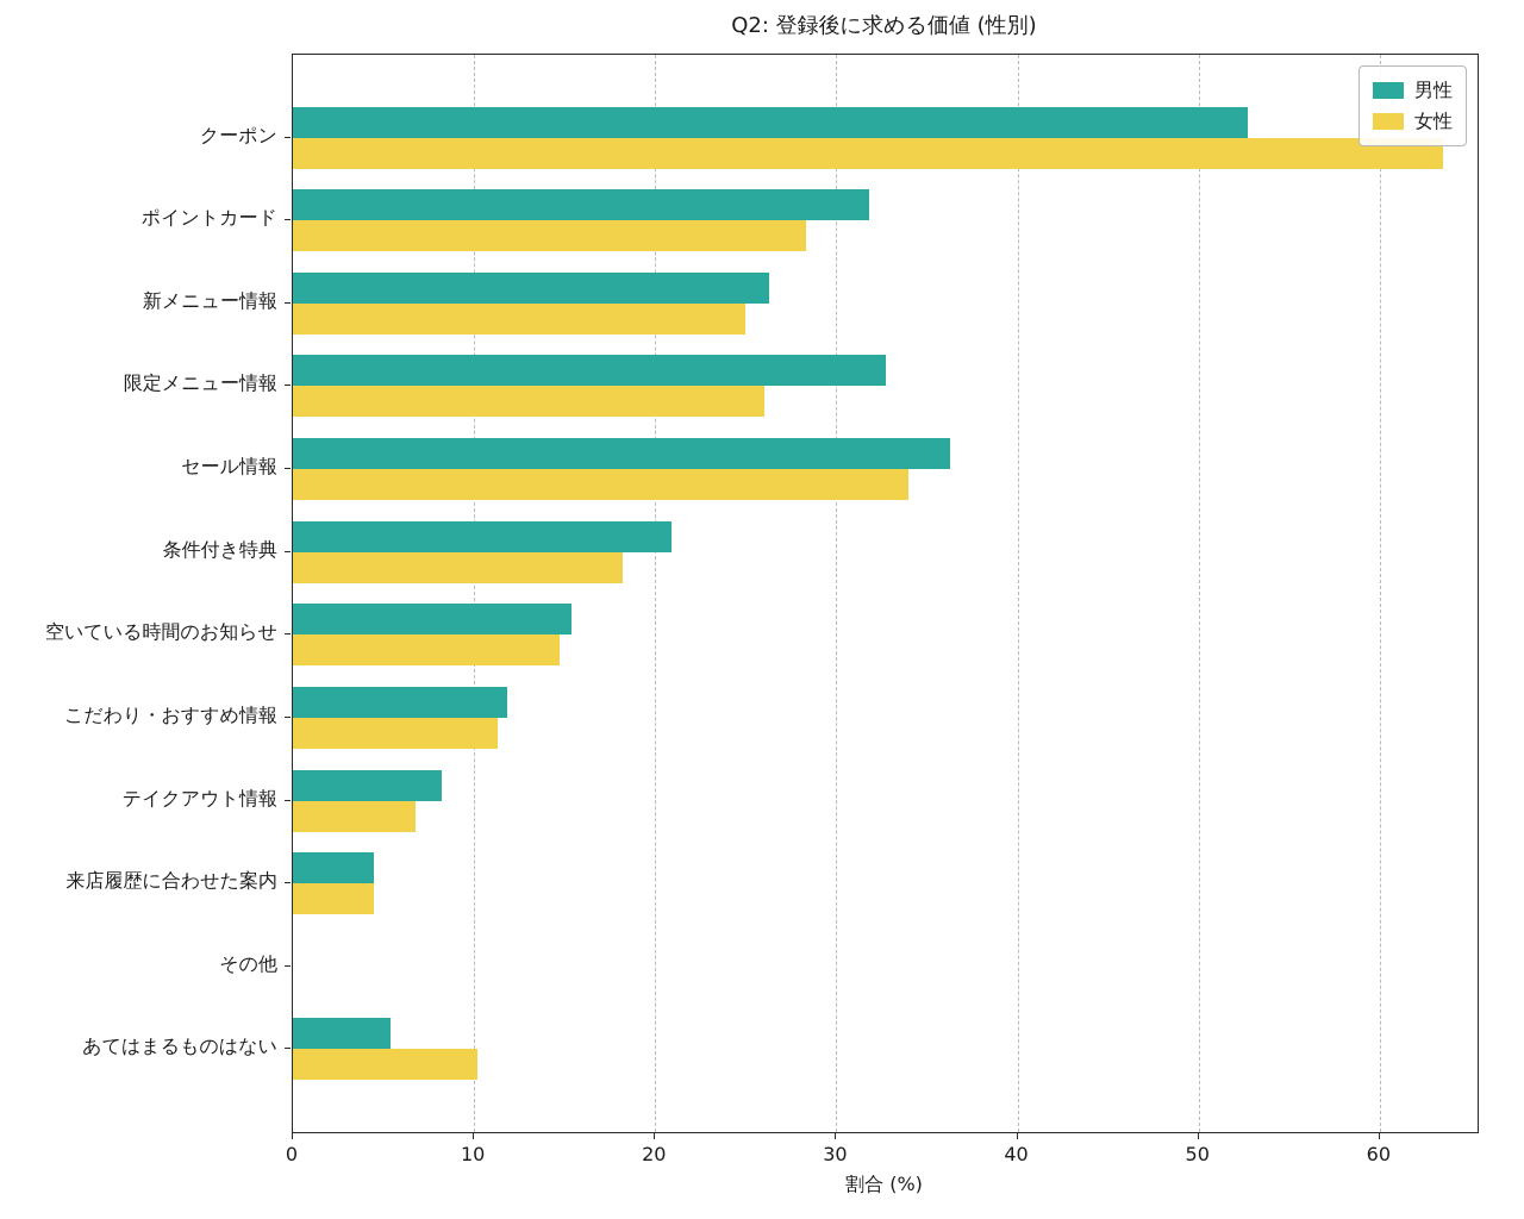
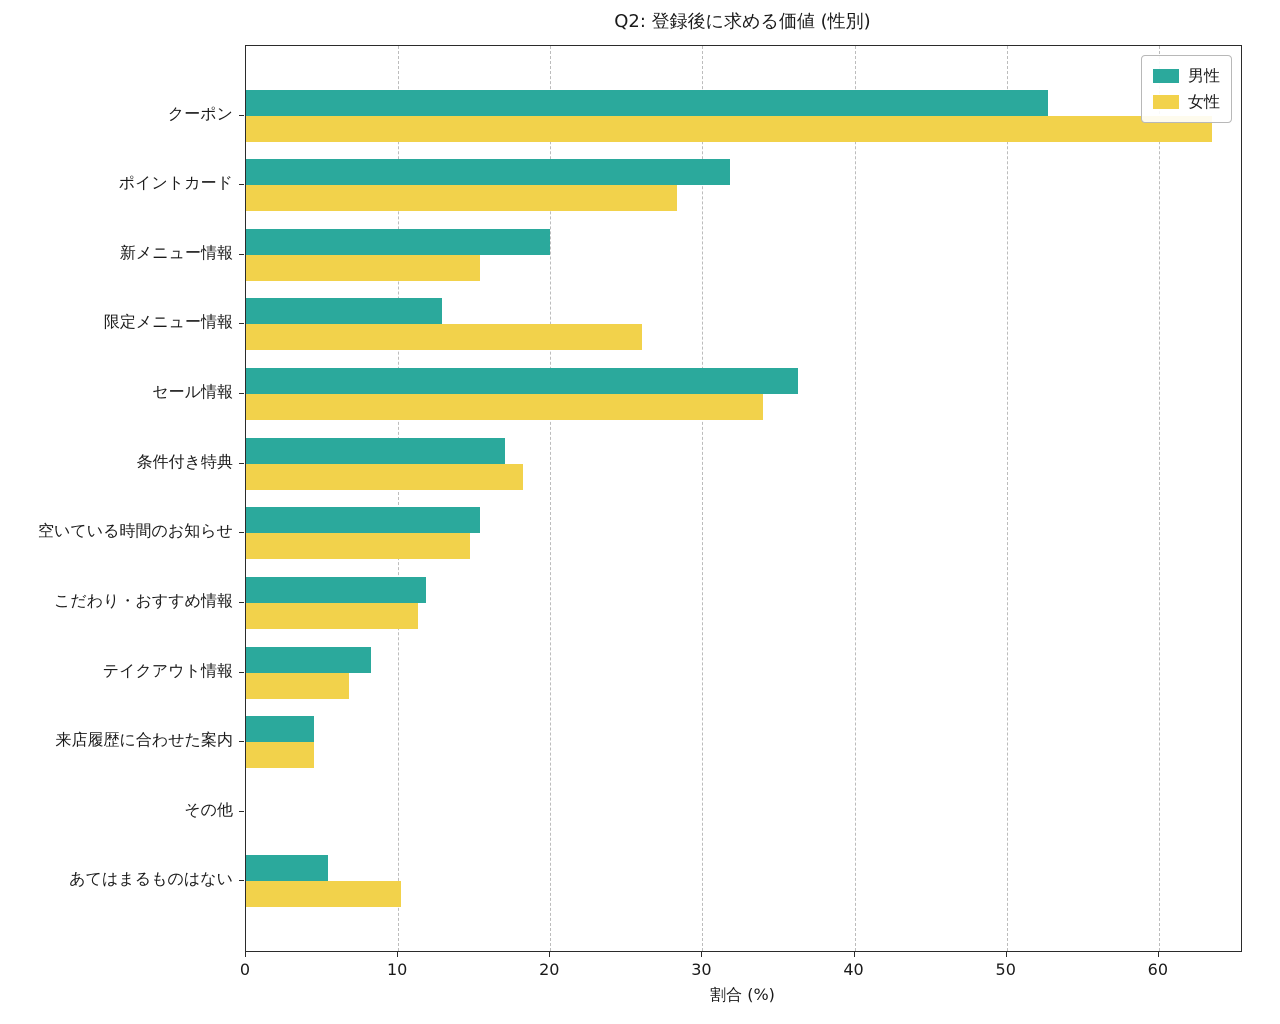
男性/新メニュー情報: 26.3 -> 20.0
女性/新メニュー情報: 25.0 -> 15.4
男性/限定メニュー情報: 32.7 -> 12.9
男性/条件付き特典: 20.9 -> 17.0
